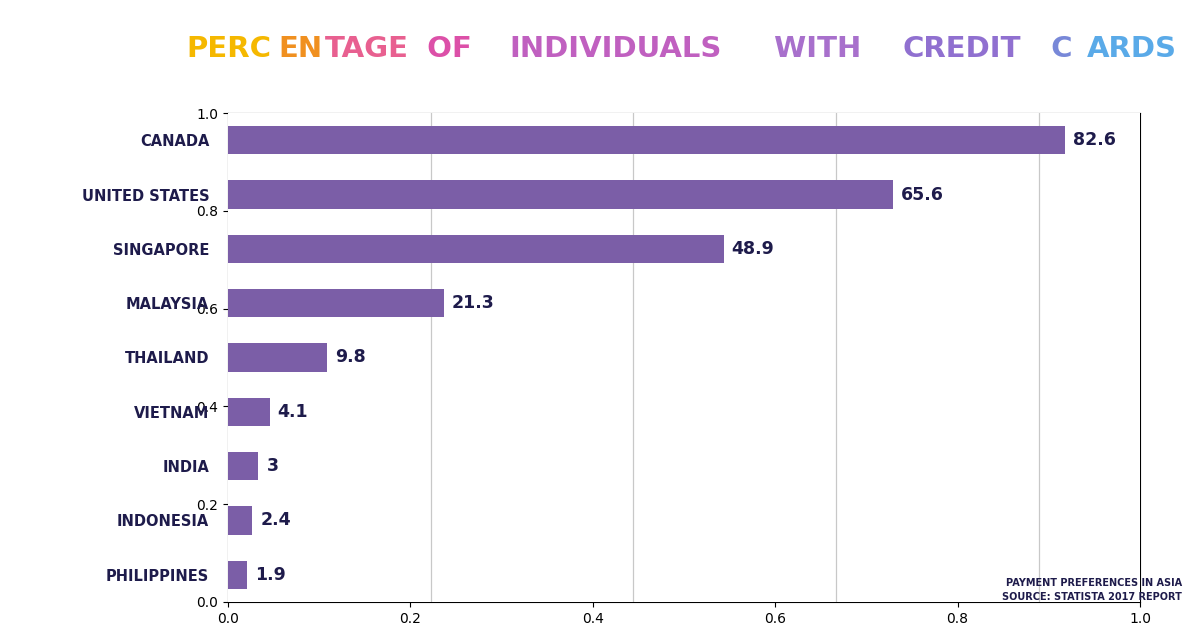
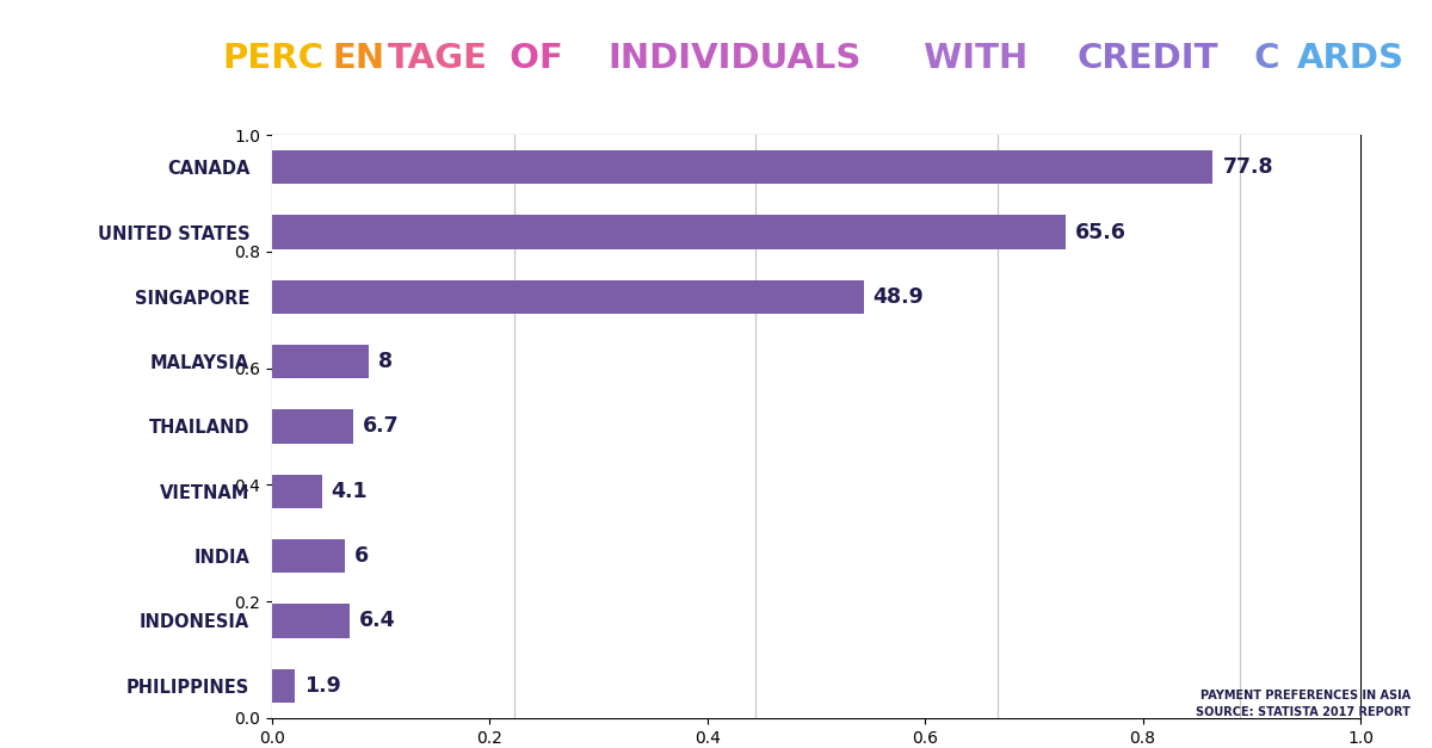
CANADA: 82.6 -> 77.8
MALAYSIA: 21.3 -> 8
THAILAND: 9.8 -> 6.7
INDIA: 3 -> 6
INDONESIA: 2.4 -> 6.4
